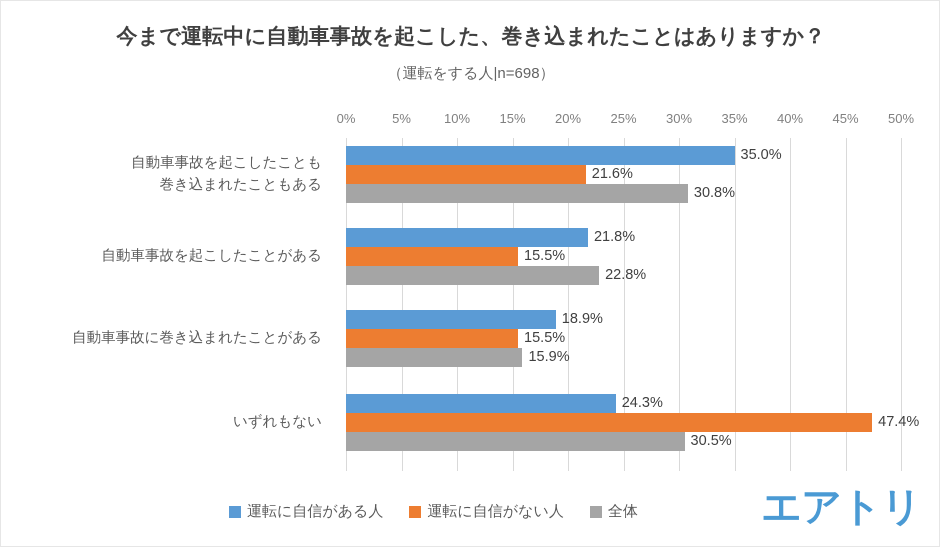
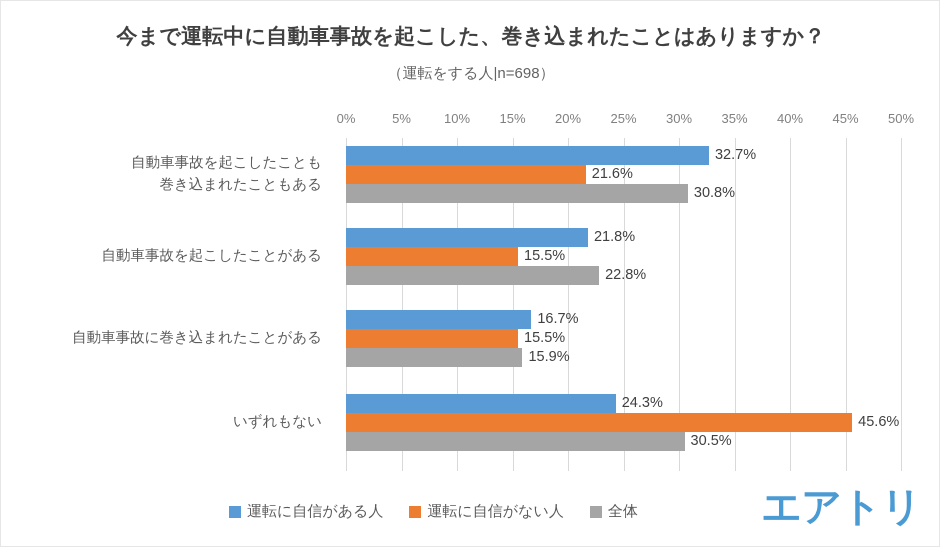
運転に自信がある人/自動車事故を起こしたことも 巻き込まれたこともある: 35.0% -> 32.7%
運転に自信がある人/自動車事故に巻き込まれたことがある: 18.9% -> 16.7%
運転に自信がない人/いずれもない: 47.4% -> 45.6%
